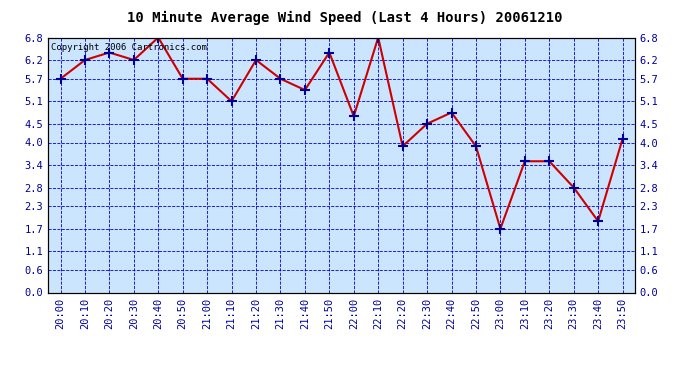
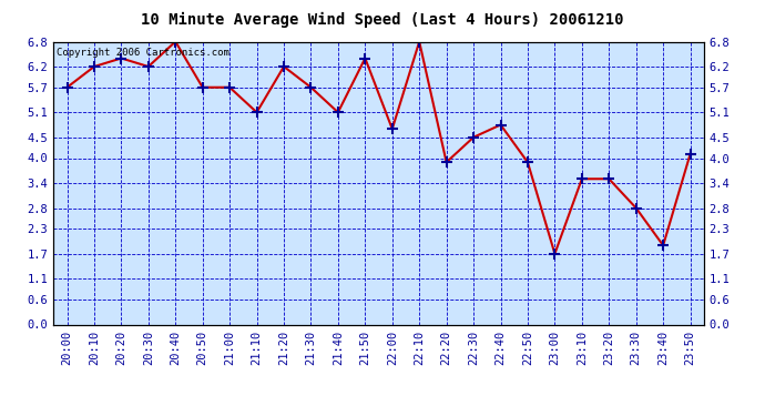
21:40: 5.4 -> 5.1
